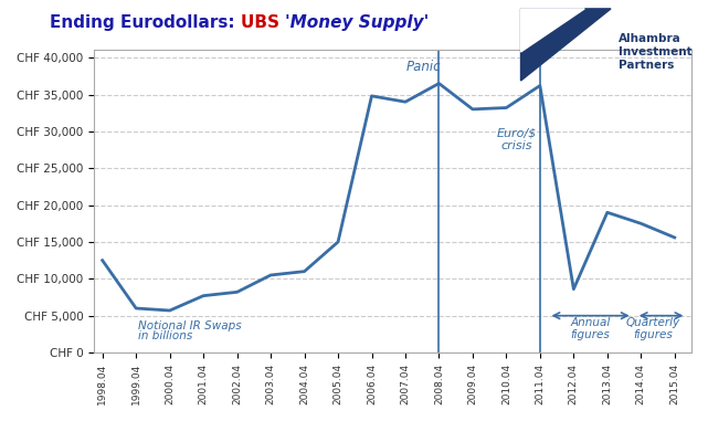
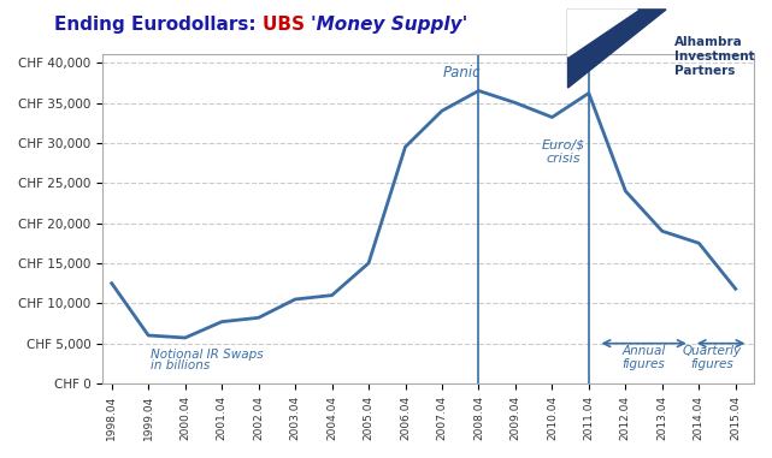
2006.04: CHF 34,800 -> CHF 29,500
2009.04: CHF 33,000 -> CHF 35,000
2012.04: CHF 8,600 -> CHF 24,000
2015.04: CHF 15,600 -> CHF 11,800
